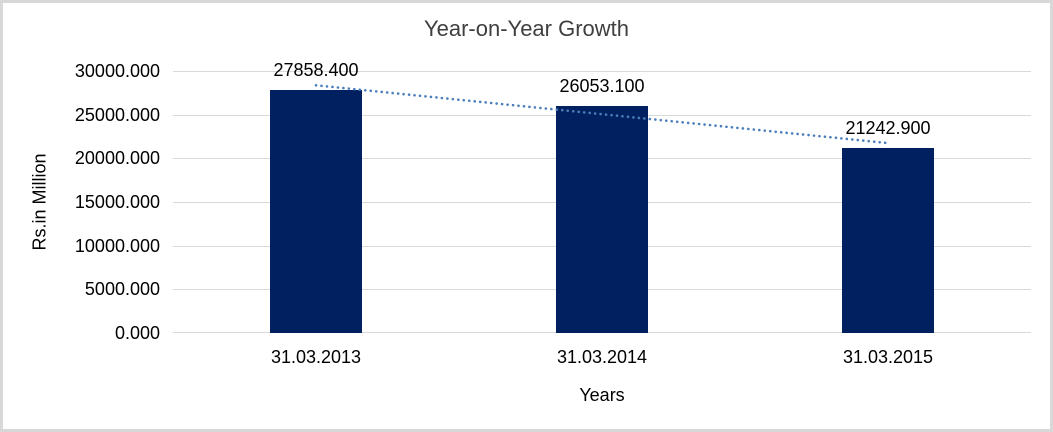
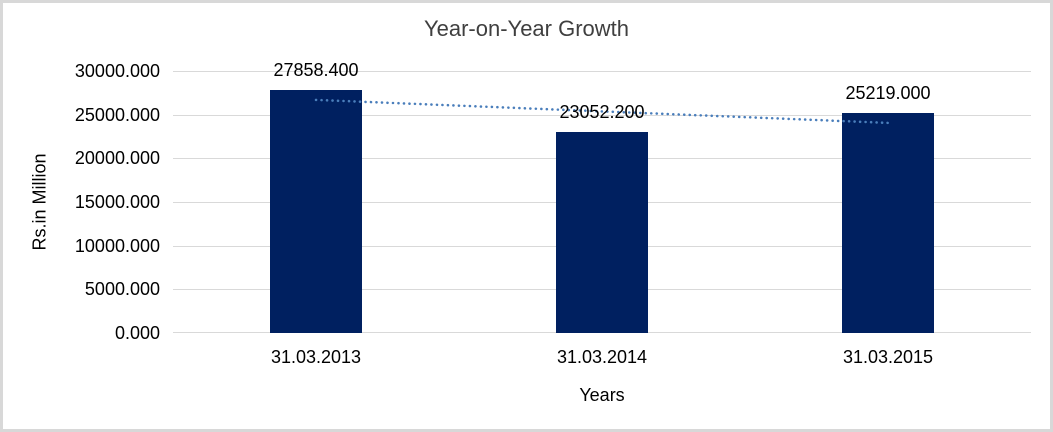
31.03.2014: 26053.100 -> 23052.200
31.03.2015: 21242.900 -> 25219.000
